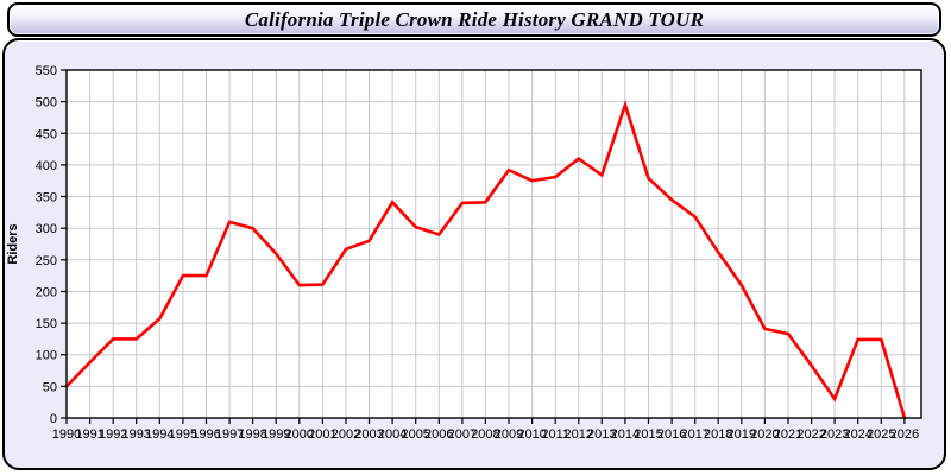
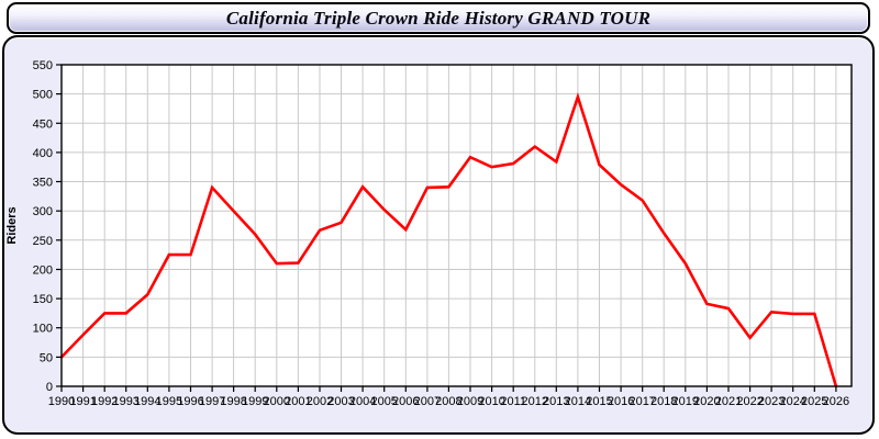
1997: 310 -> 340
2006: 290 -> 270
2023: 30 -> 130
